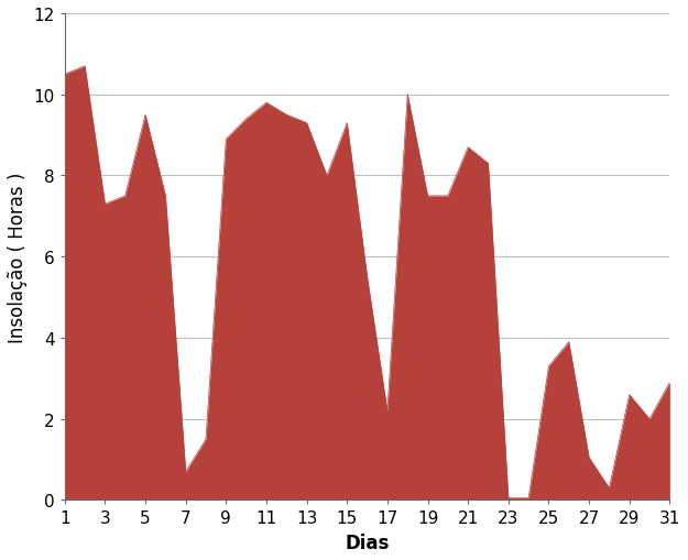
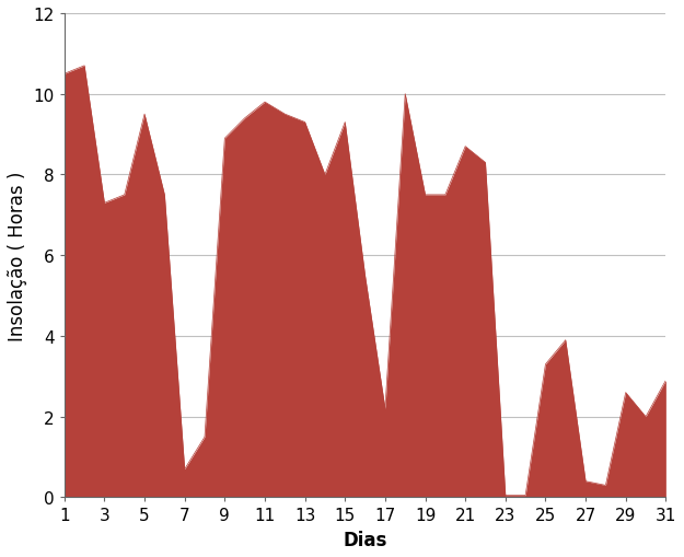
27: 1.05 -> 0.40
